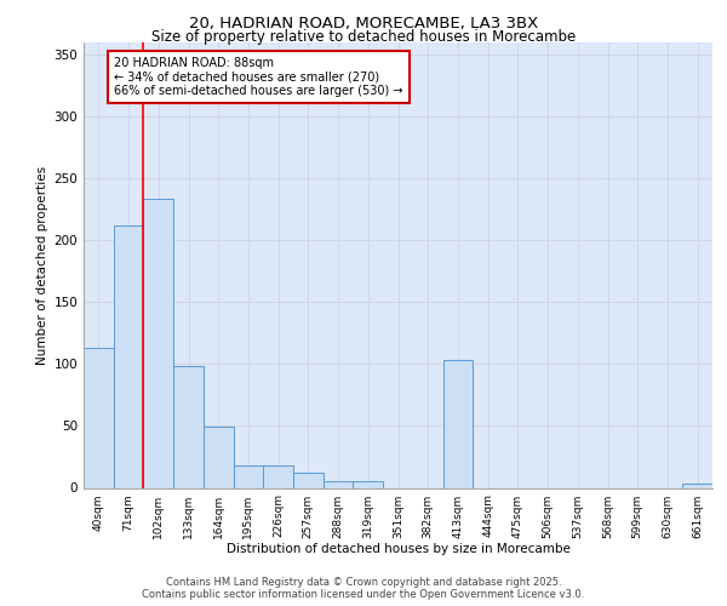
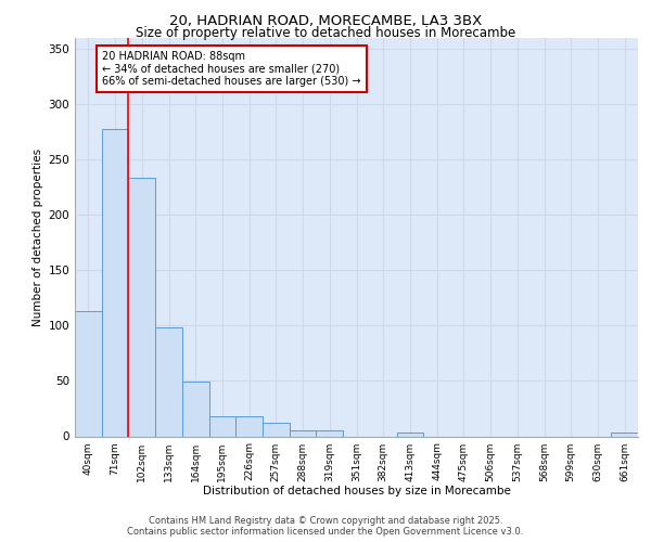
71sqm: 212 -> 278
413sqm: 103 -> 3
